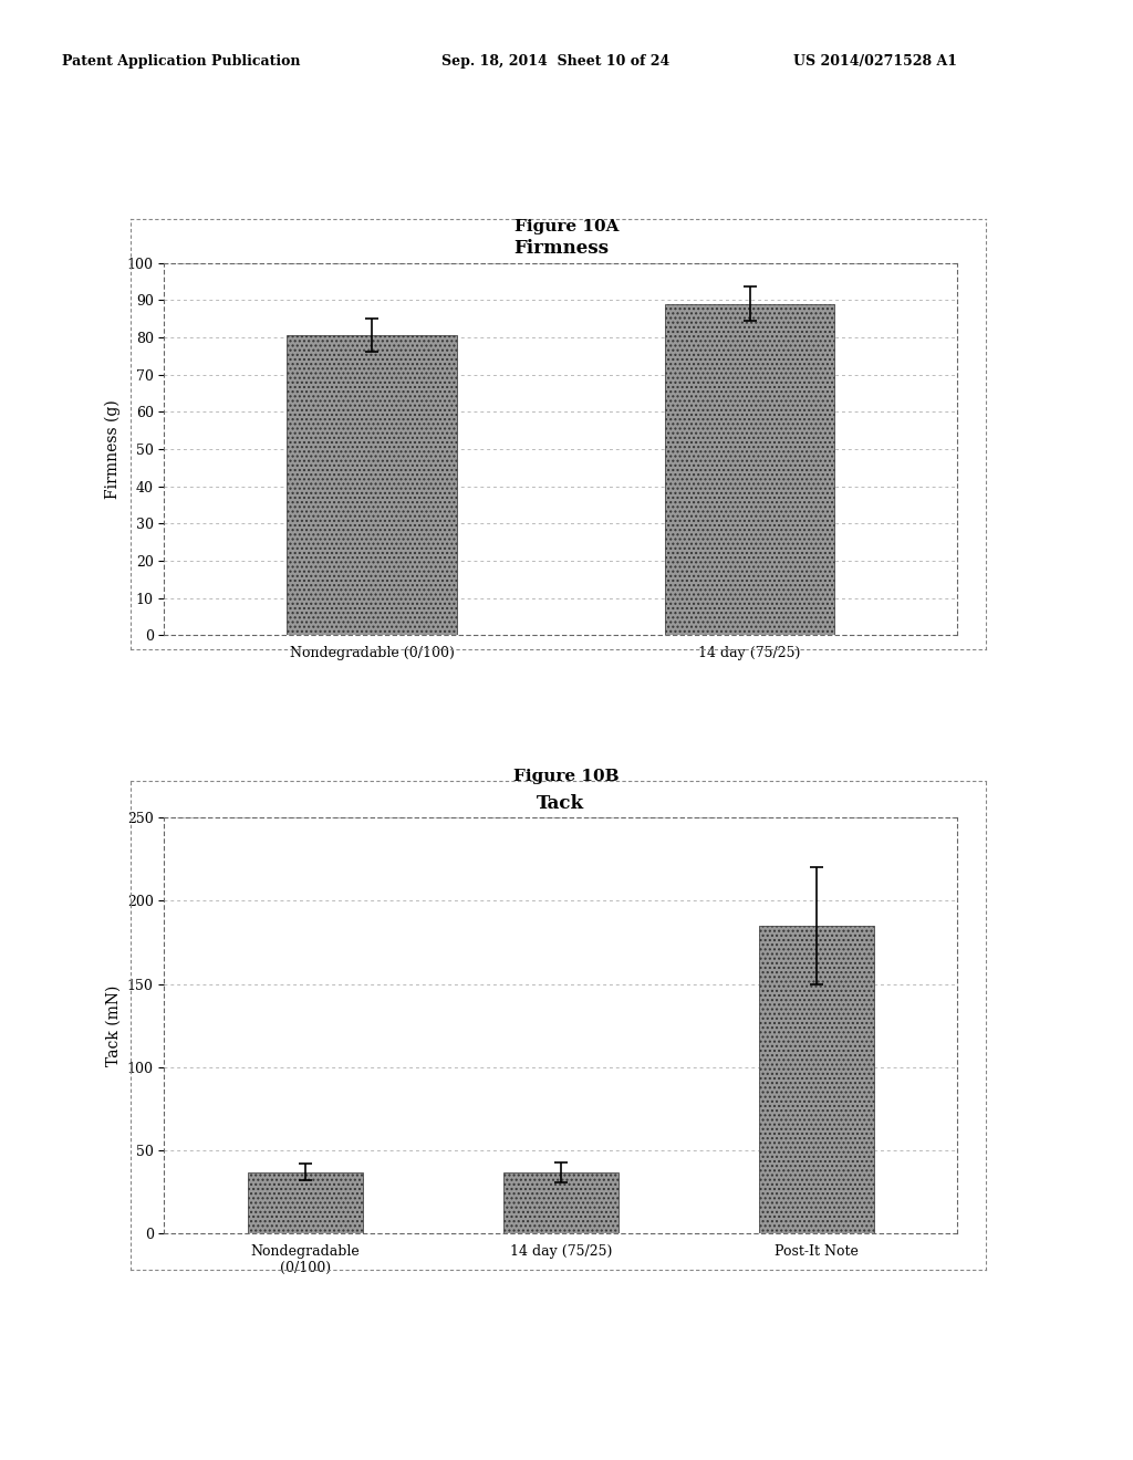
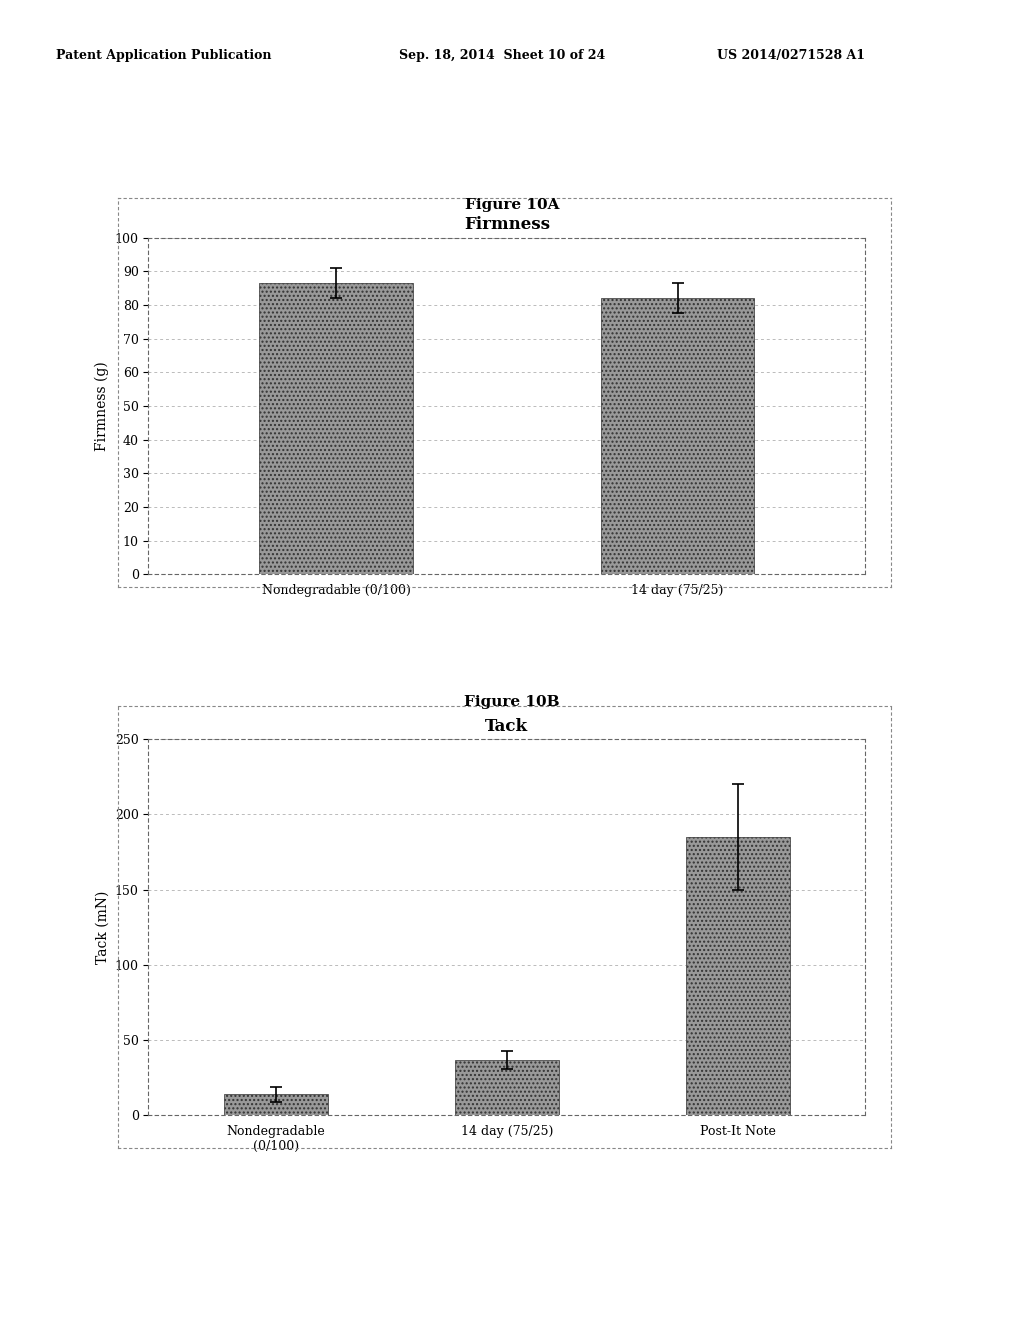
Firmness/Nondegradable (0/100): 80.5 -> 86.5
Firmness/14 day (75/25): 89.0 -> 82.0
Tack/Nondegradable (0/100): 37 -> 14
